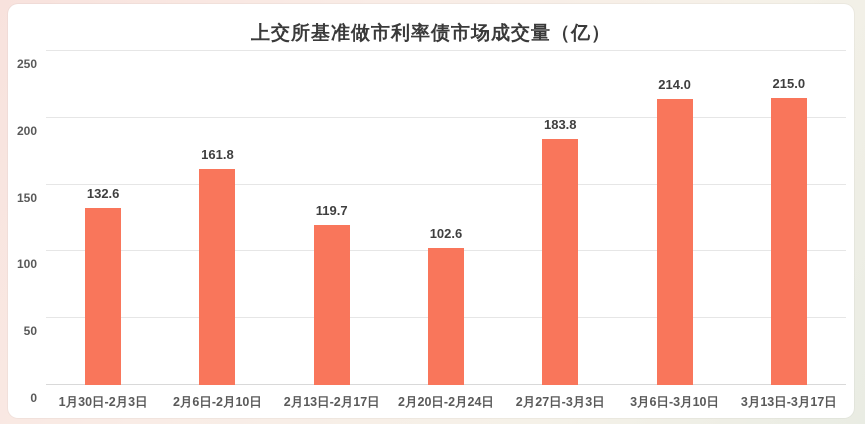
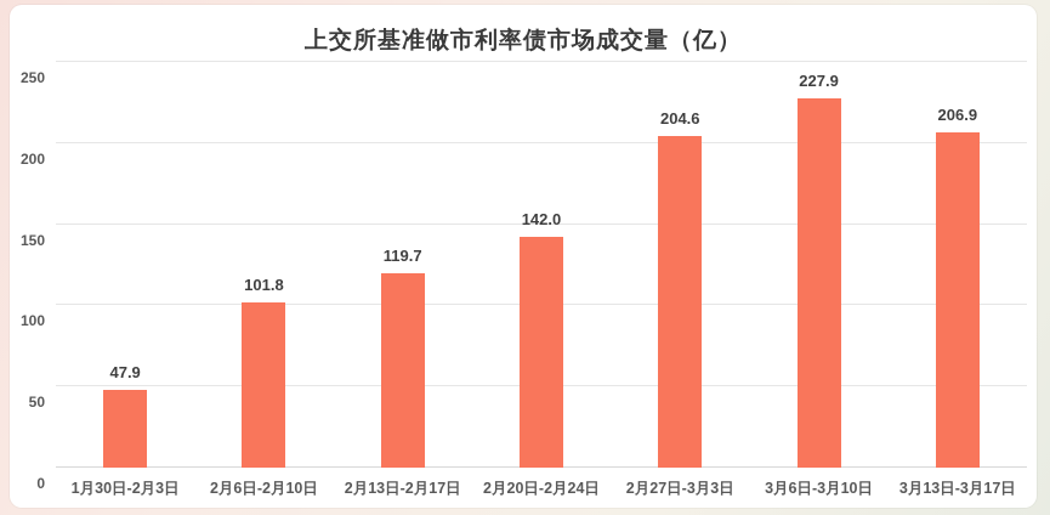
1月30日-2月3日: 132.6 -> 47.9
2月6日-2月10日: 161.8 -> 101.8
2月20日-2月24日: 102.6 -> 142.0
2月27日-3月3日: 183.8 -> 204.6
3月6日-3月10日: 214.0 -> 227.9
3月13日-3月17日: 215.0 -> 206.9
